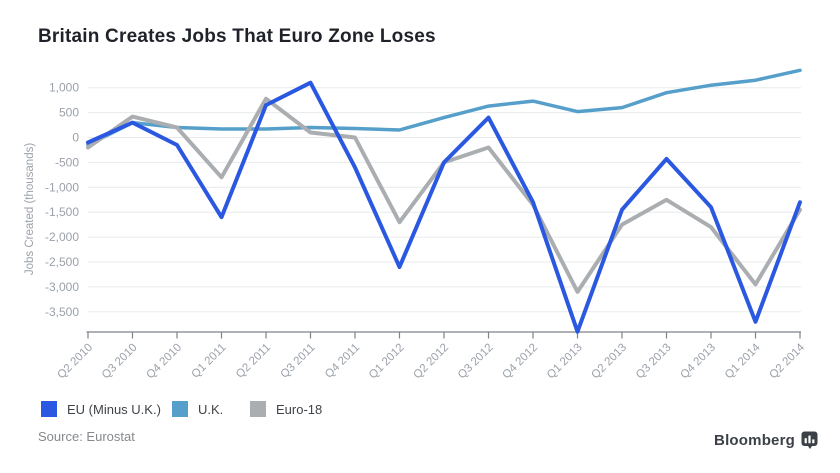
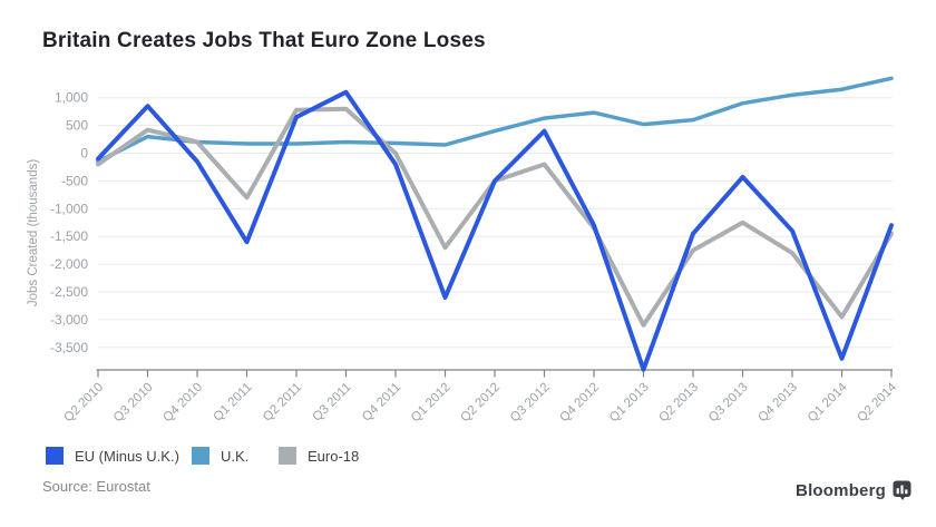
EU (Minus U.K.)/Q3 2010: 300 -> 800
Euro-18/Q3 2011: 100 -> 800
EU (Minus U.K.)/Q4 2011: -600 -> -200
